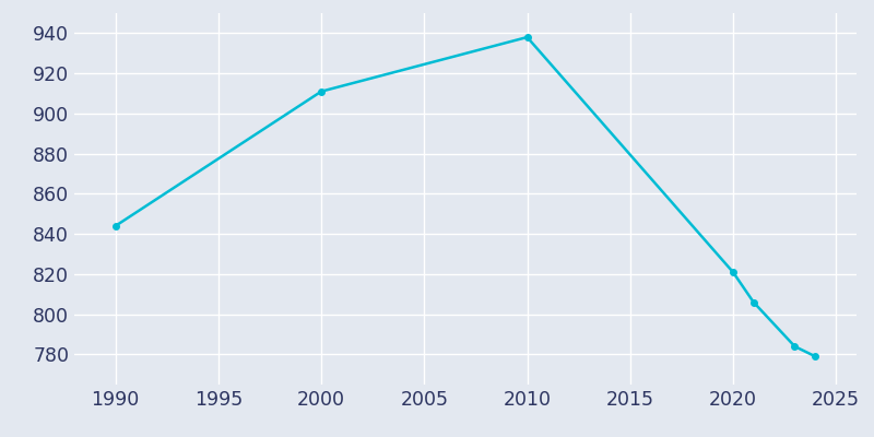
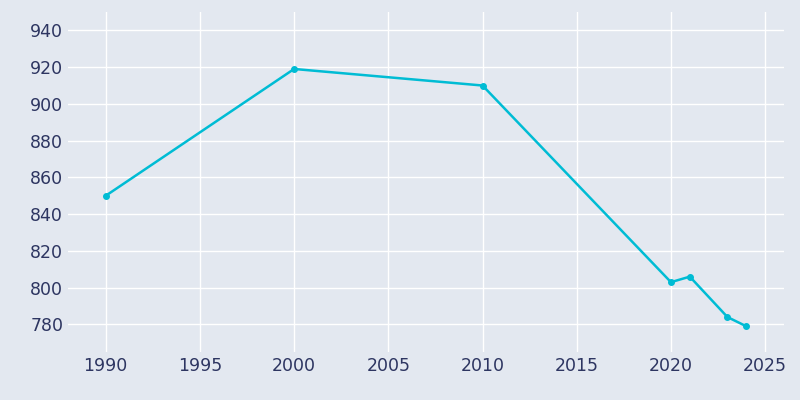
1990: 844 -> 850
2000: 911 -> 919
2010: 938 -> 910
2020: 821 -> 803
